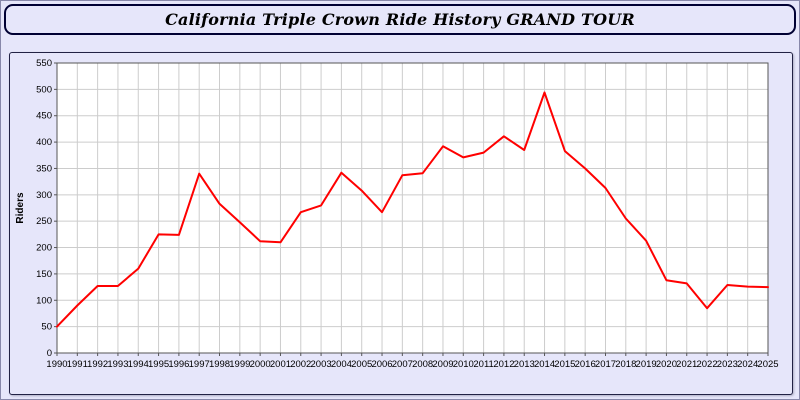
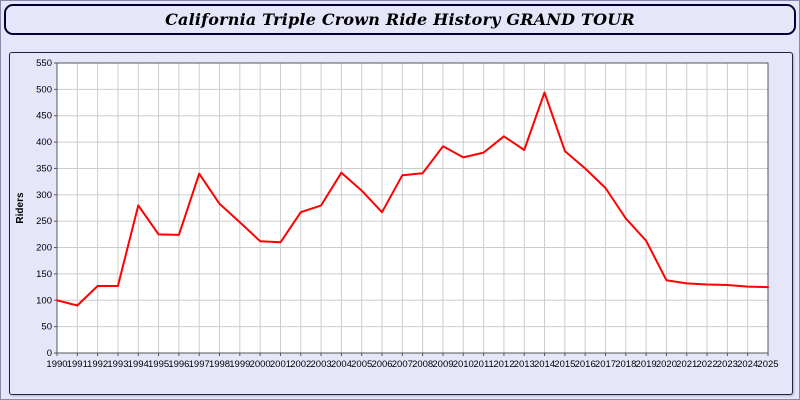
1990: 50 -> 100
1994: 160 -> 280
2022: 80 -> 130
